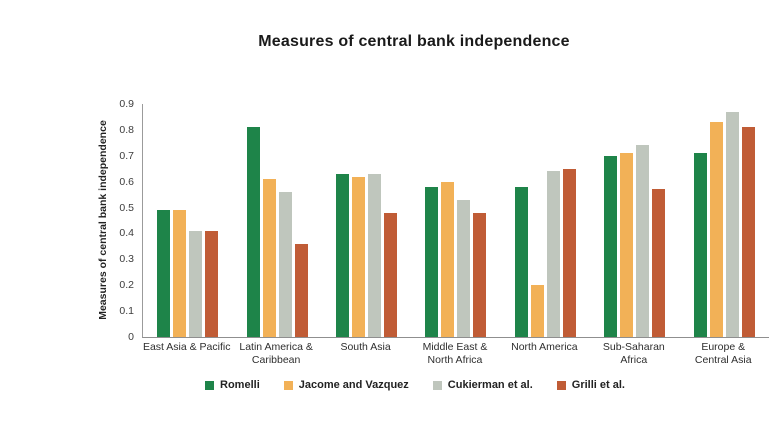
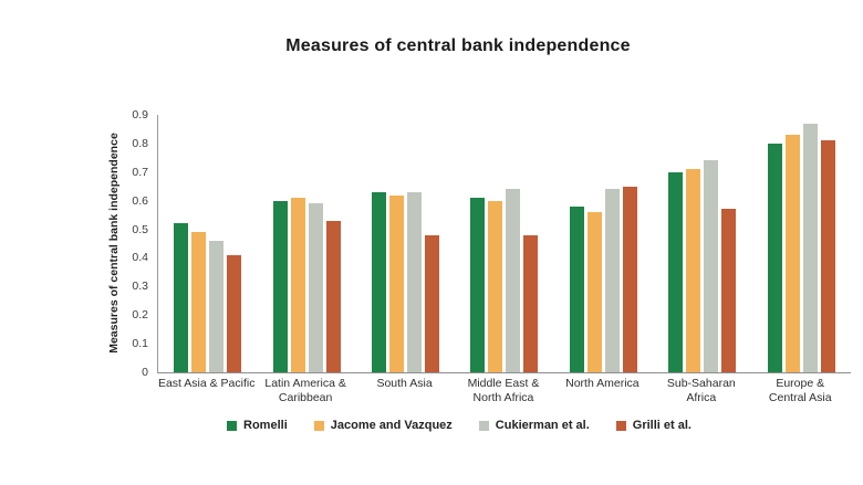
Romelli/East Asia & Pacific: 0.49 -> 0.52
Cukierman et al./East Asia & Pacific: 0.41 -> 0.46
Romelli/Latin America & Caribbean: 0.81 -> 0.60
Cukierman et al./Latin America & Caribbean: 0.56 -> 0.59
Grilli et al./Latin America & Caribbean: 0.36 -> 0.53
Romelli/Middle East & North Africa: 0.58 -> 0.61
Cukierman et al./Middle East & North Africa: 0.53 -> 0.64
Jacome and Vazquez/North America: 0.20 -> 0.56
Romelli/Europe & Central Asia: 0.71 -> 0.80
